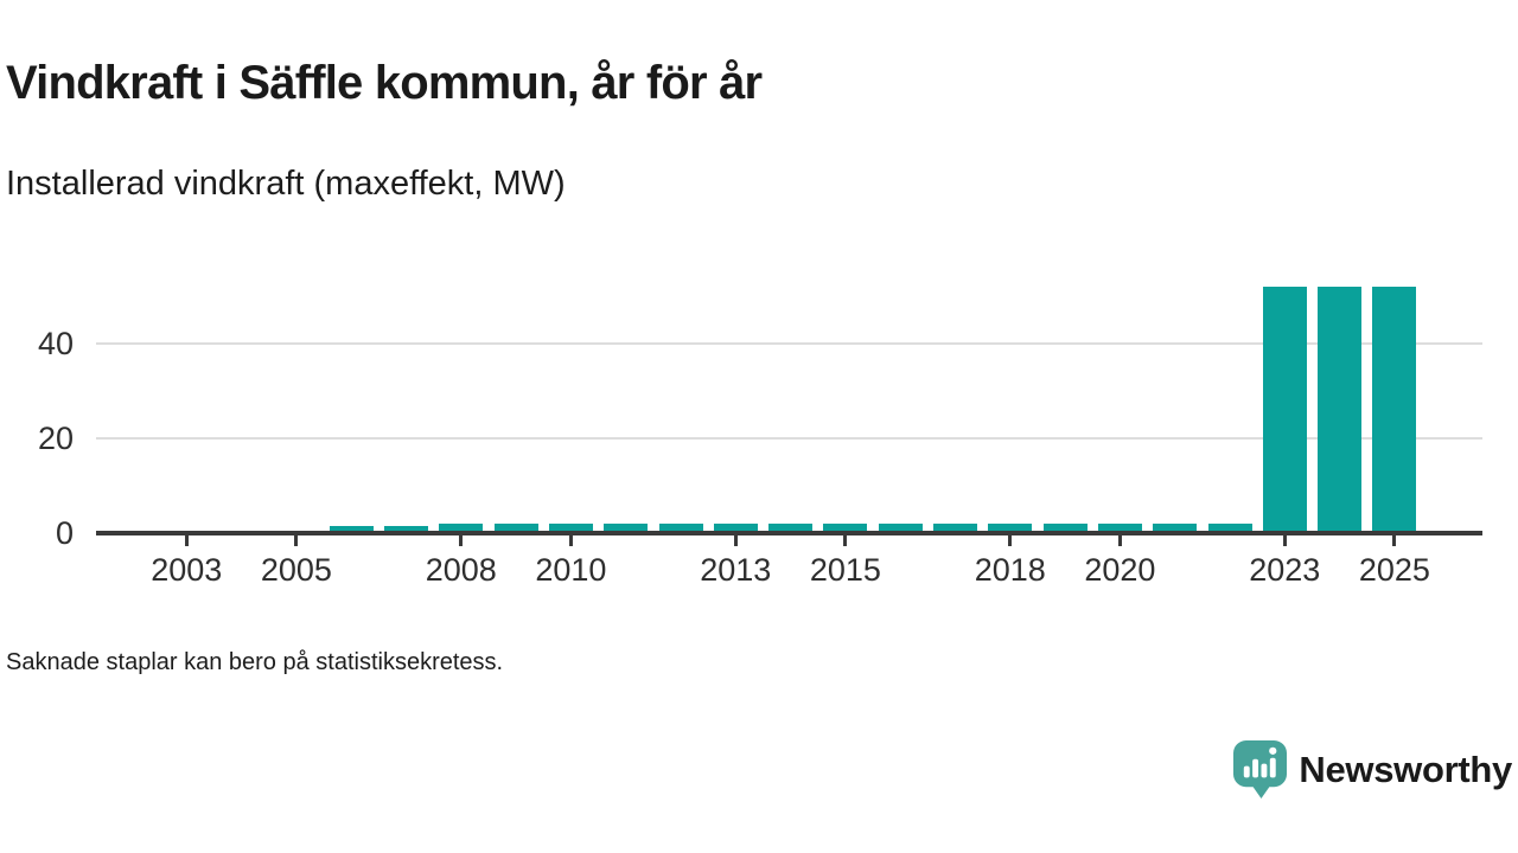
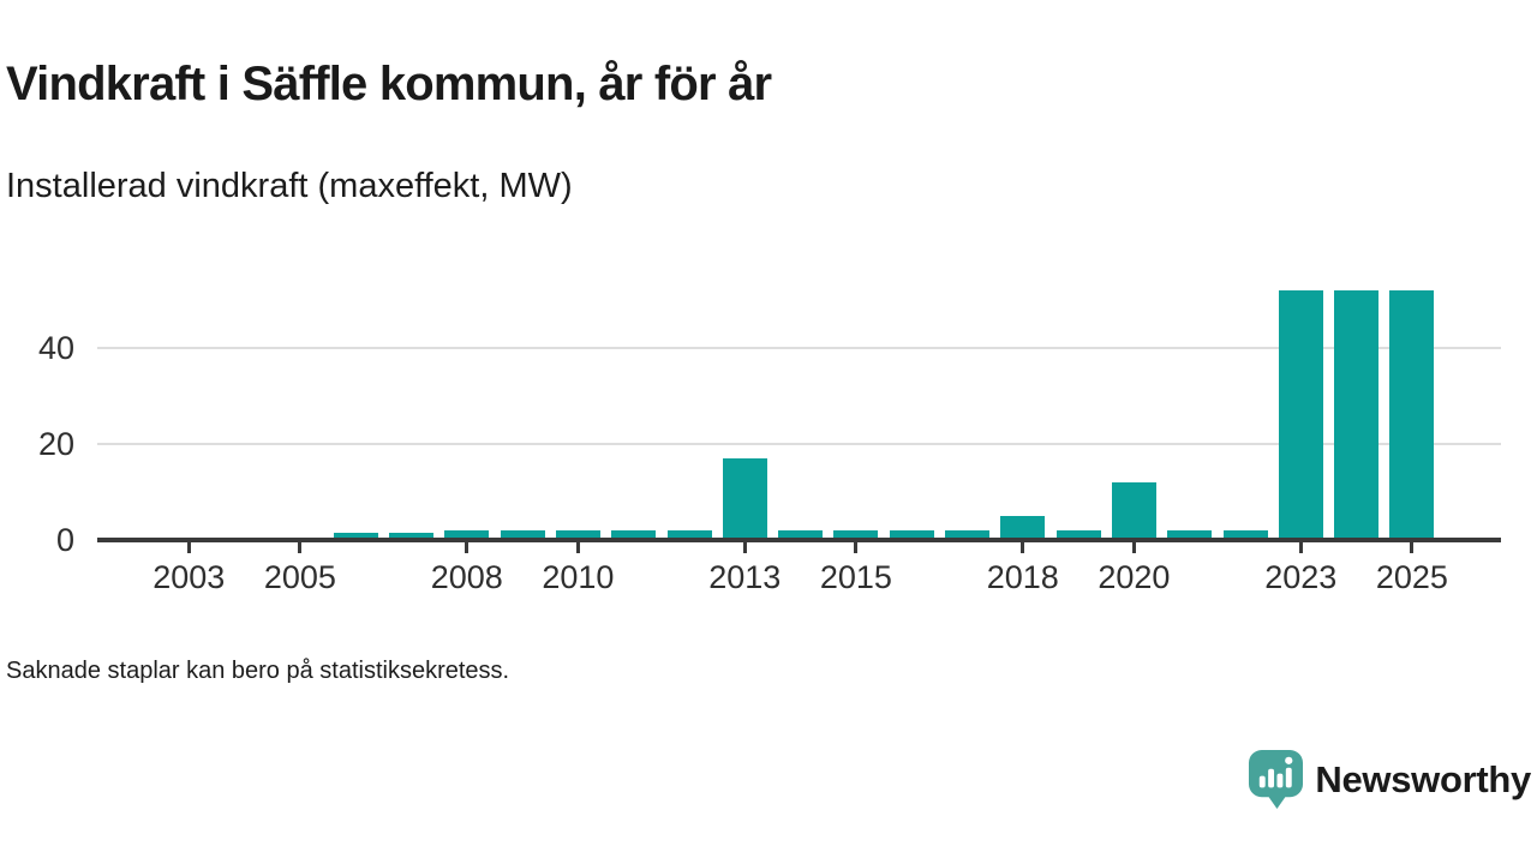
2013: 2 -> 17
2018: 2 -> 5
2020: 2 -> 12
